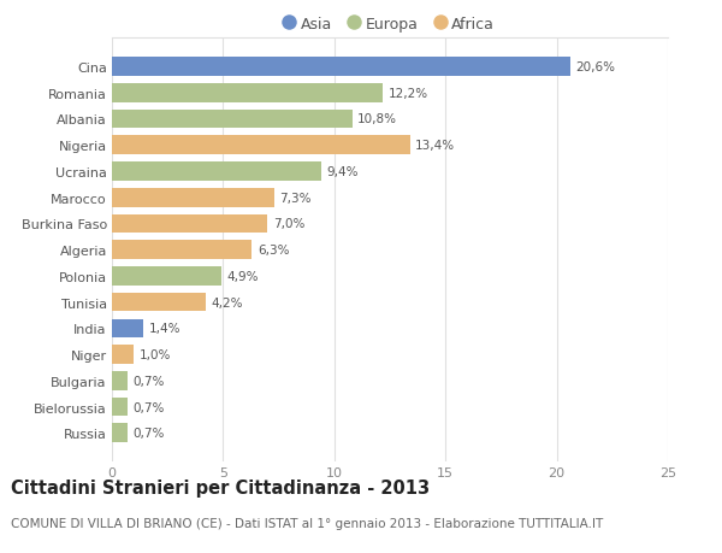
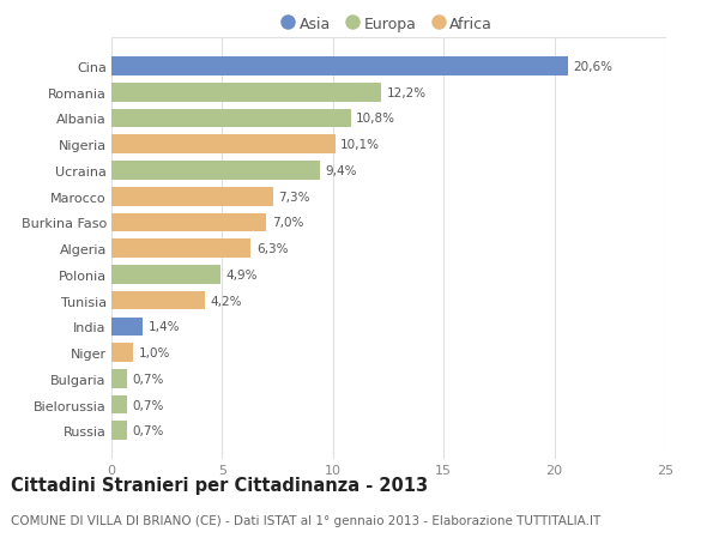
Nigeria: 13,4% -> 10,1%
